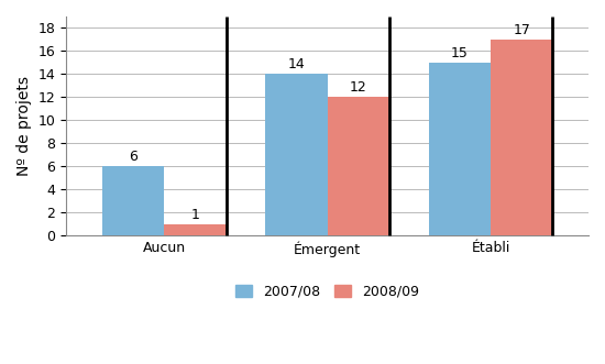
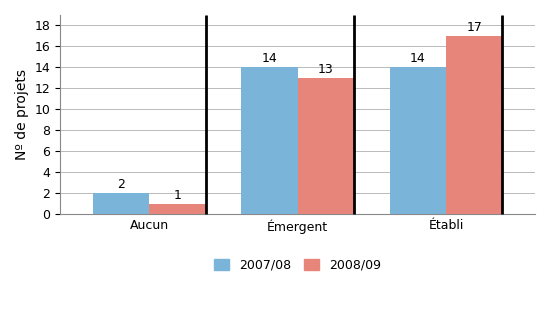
2007/08/Aucun: 6 -> 2
2008/09/Émergent: 12 -> 13
2007/08/Établi: 15 -> 14
